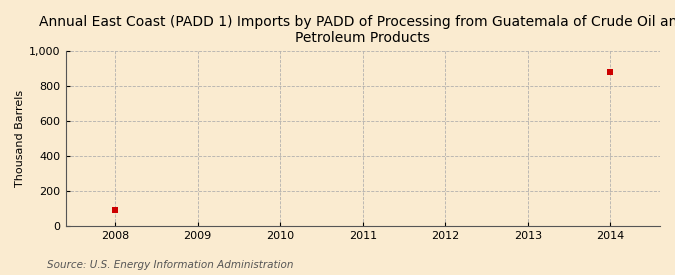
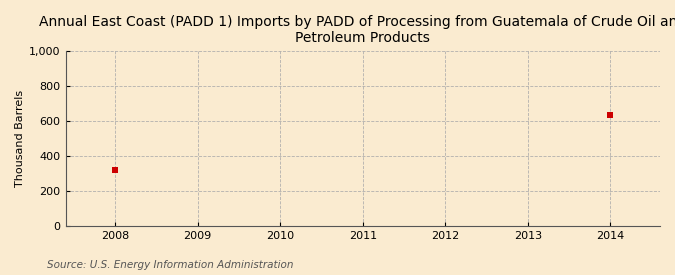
2008: 90 -> 320
2014: 880 -> 630
